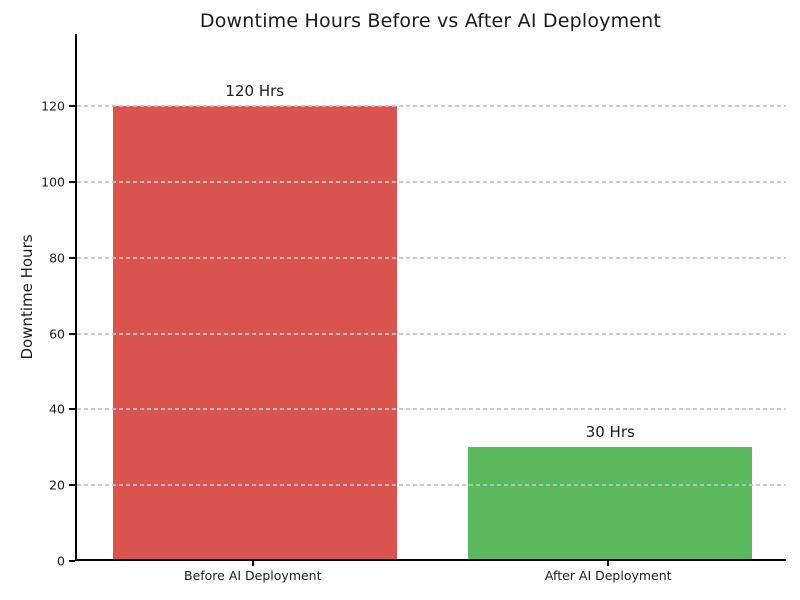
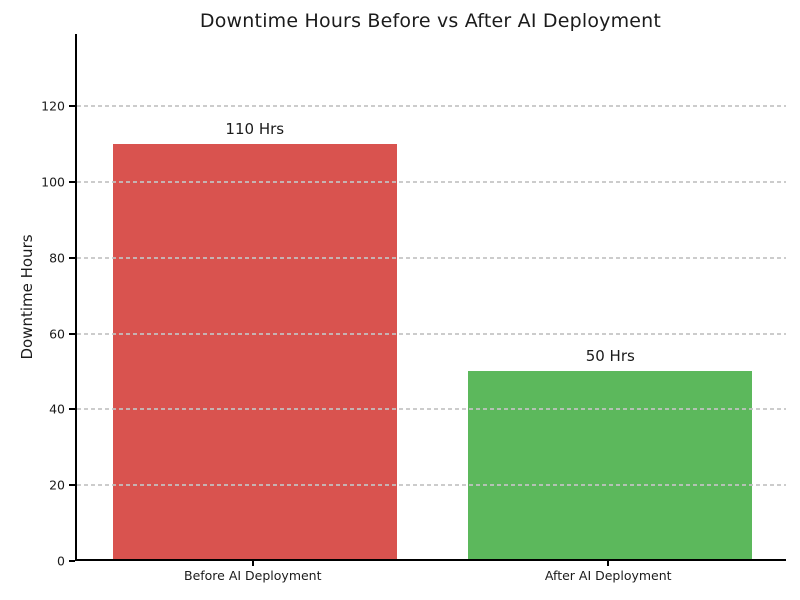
Before AI Deployment: 120 -> 110
After AI Deployment: 30 -> 50
